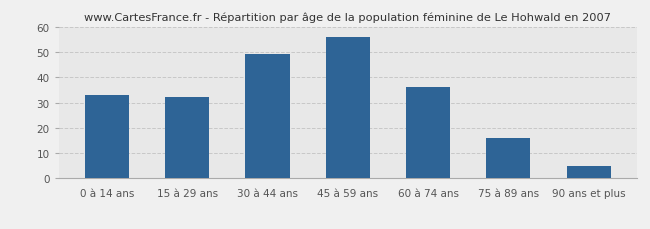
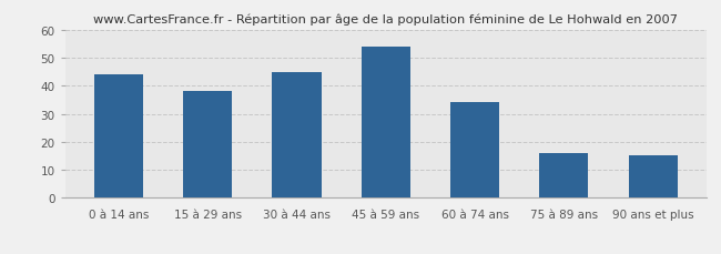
0 à 14 ans: 33 -> 44
15 à 29 ans: 32 -> 38
30 à 44 ans: 49 -> 45
45 à 59 ans: 56 -> 54
60 à 74 ans: 36 -> 34
90 ans et plus: 5 -> 15
